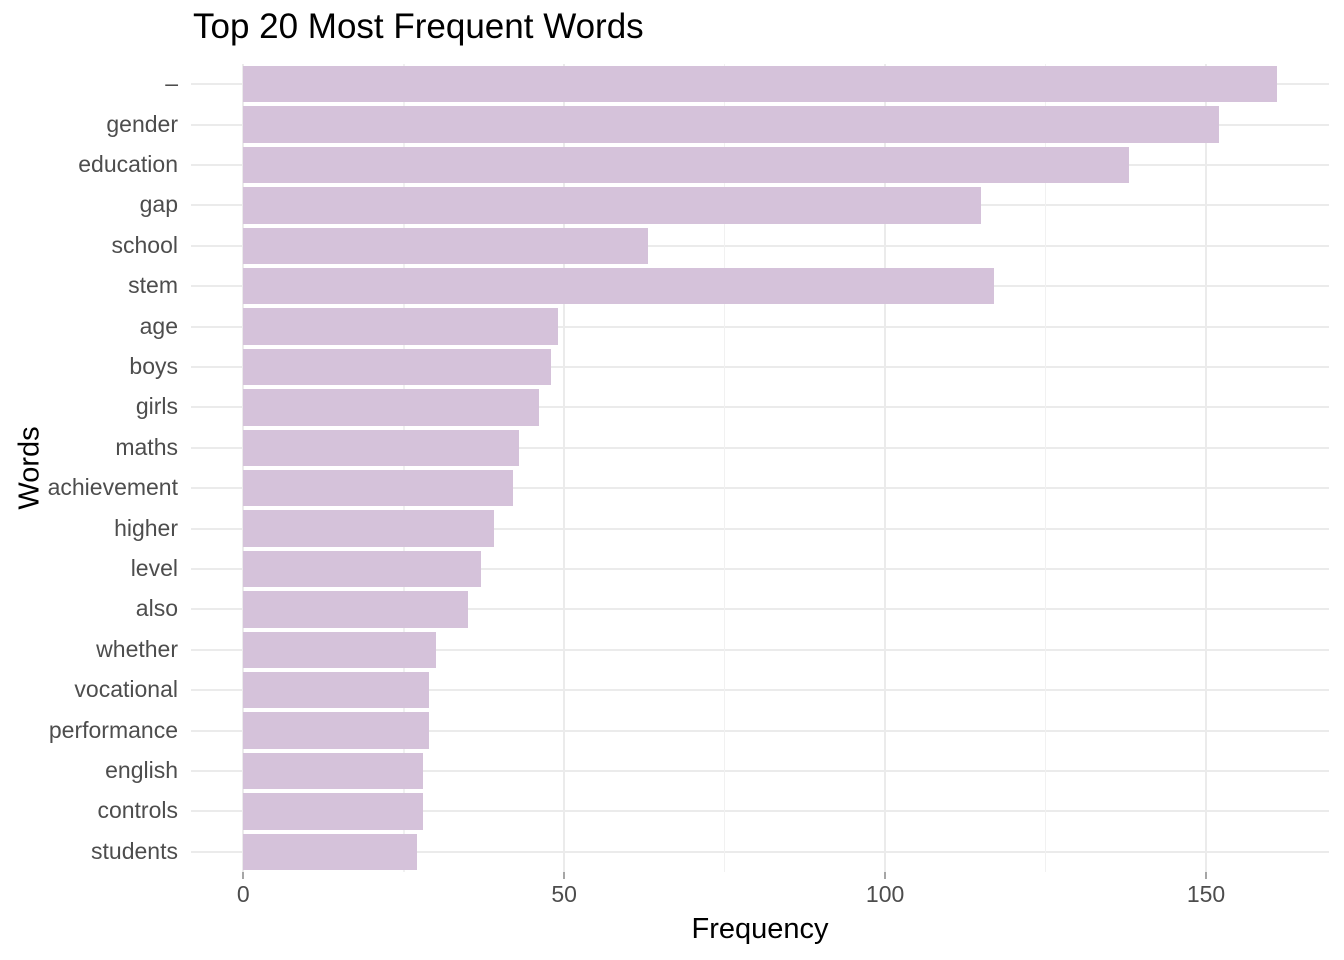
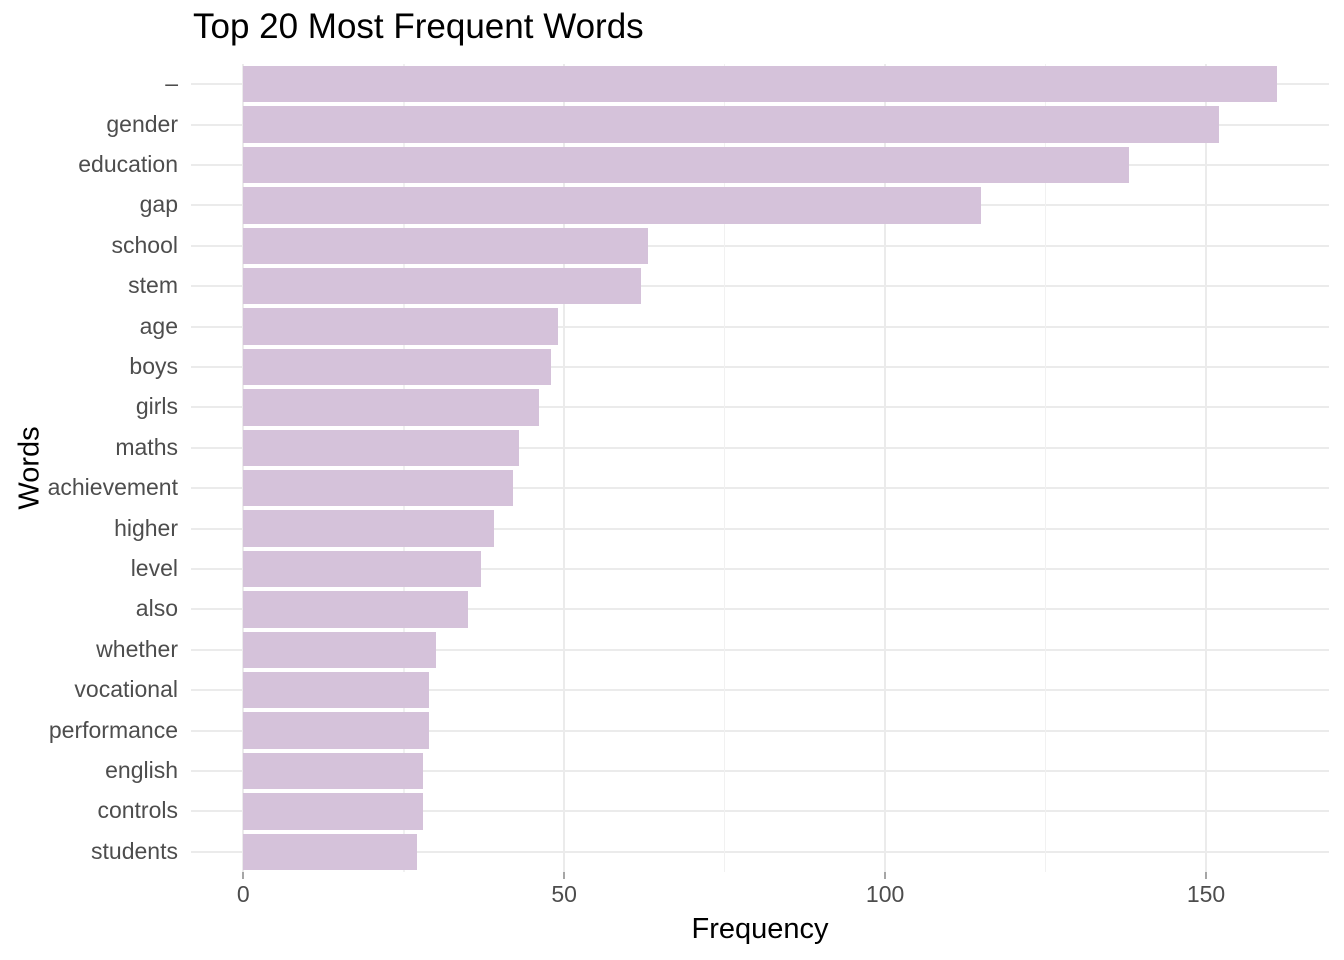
stem: 117 -> 62
